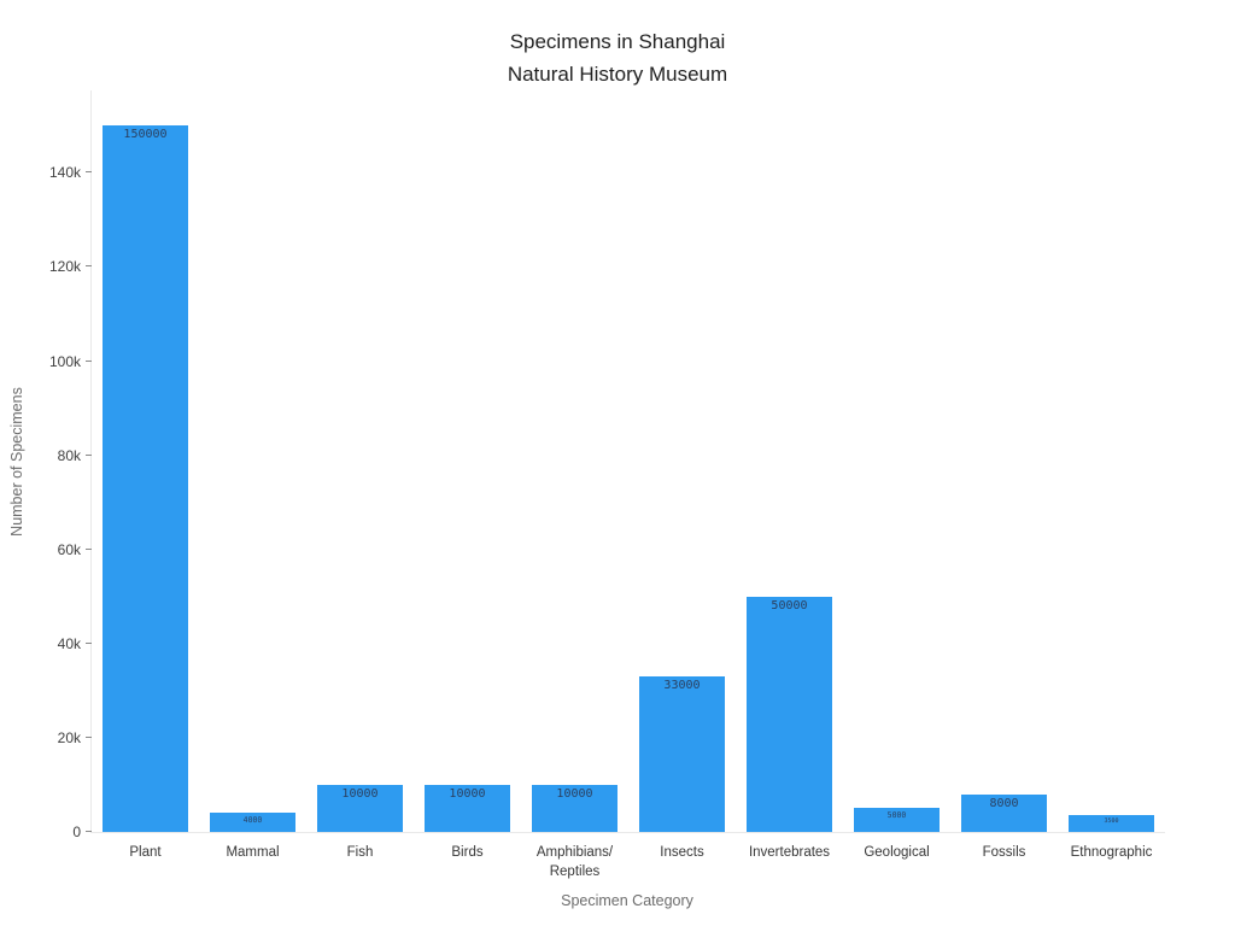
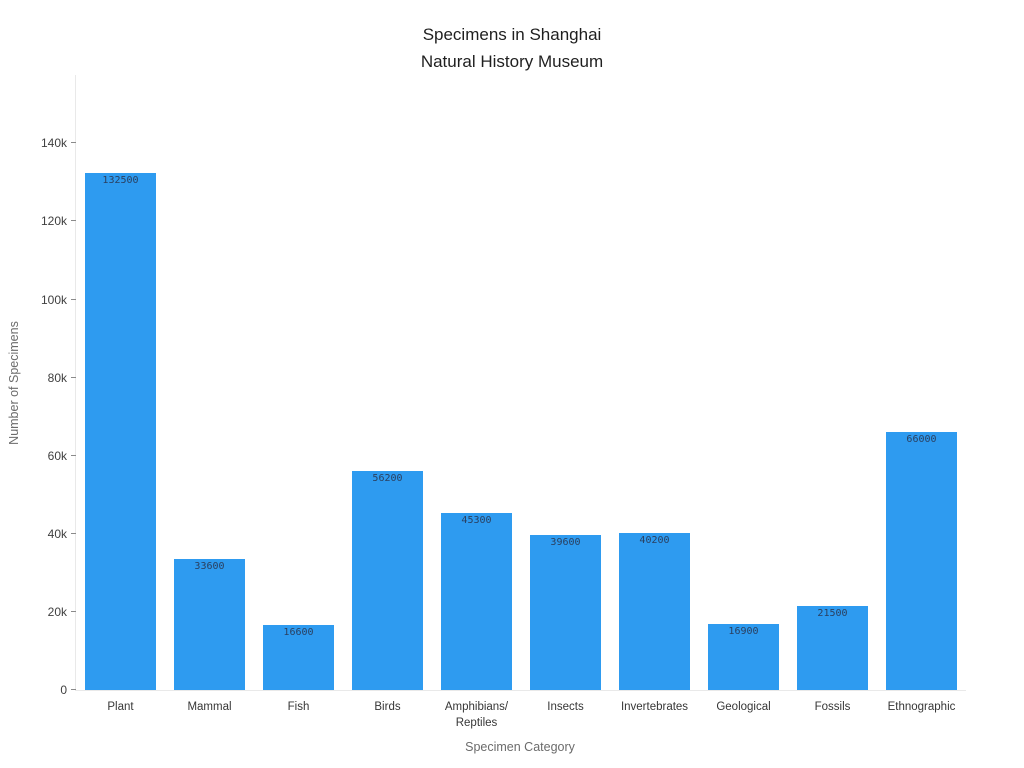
Plant: 150000 -> 132500
Mammal: 4000 -> 33600
Fish: 10000 -> 16600
Birds: 10000 -> 56200
Amphibians/ Reptiles: 10000 -> 45300
Insects: 33000 -> 39600
Invertebrates: 50000 -> 40200
Geological: 5000 -> 16900
Fossils: 8000 -> 21500
Ethnographic: 3500 -> 66000
